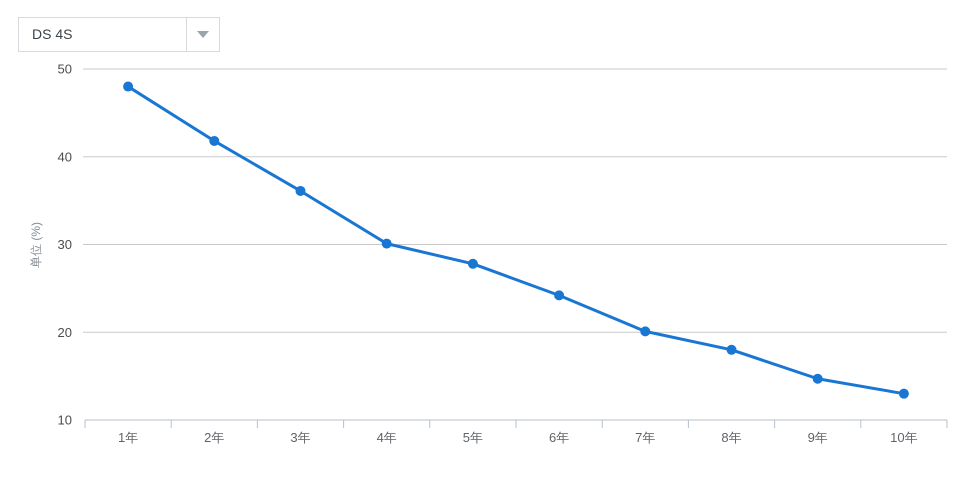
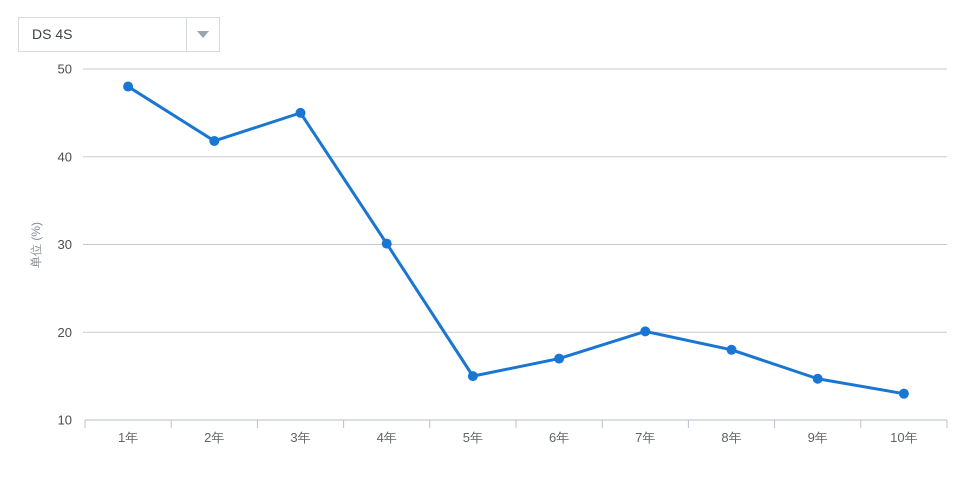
3年: 36 -> 45
5年: 28 -> 15
6年: 24 -> 17
